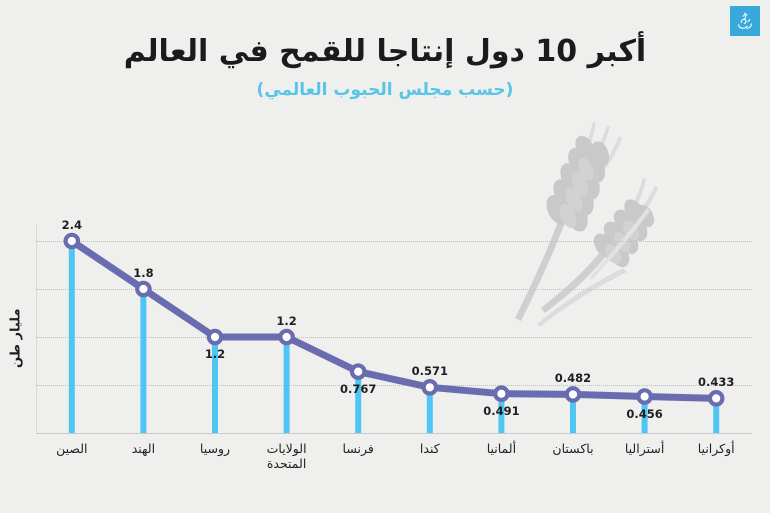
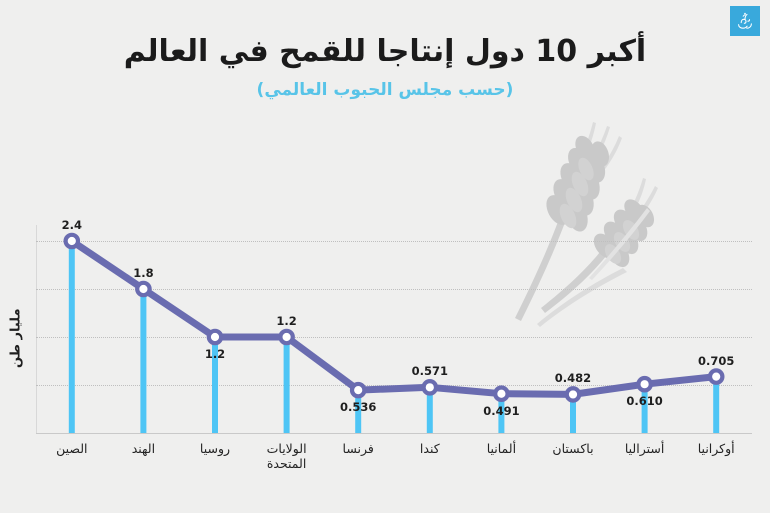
فرنسا: 0.767 -> 0.536
أستراليا: 0.456 -> 0.610
أوكرانيا: 0.433 -> 0.705
